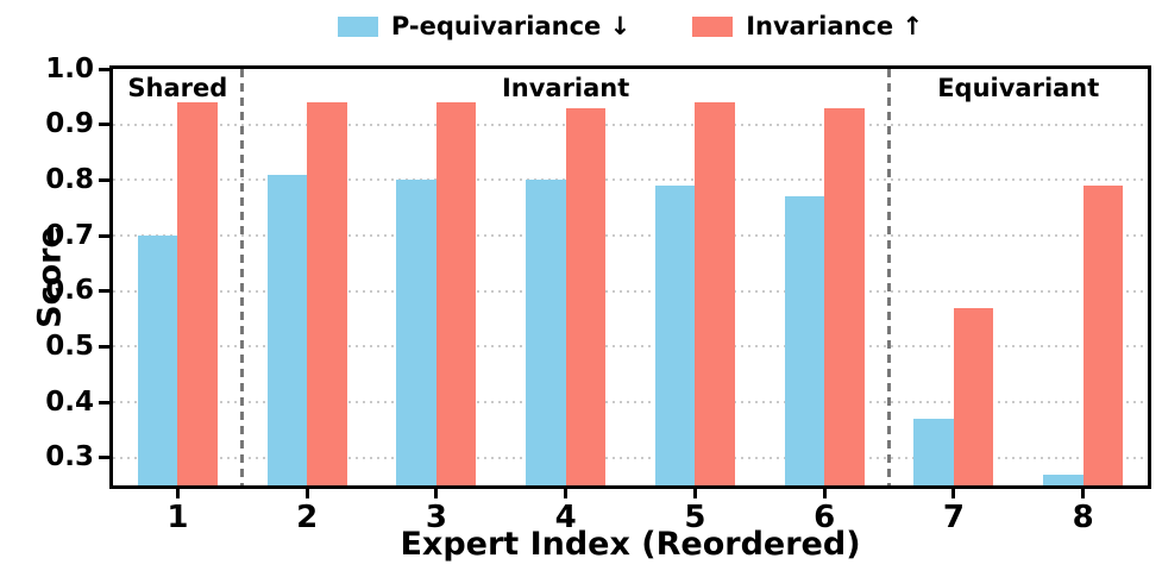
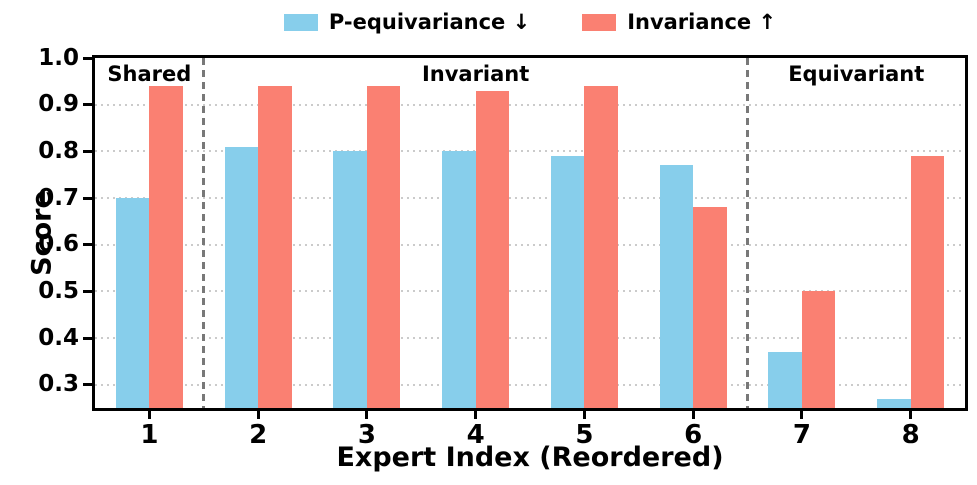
Invariance ↑/6: 0.93 -> 0.68
Invariance ↑/7: 0.57 -> 0.50
